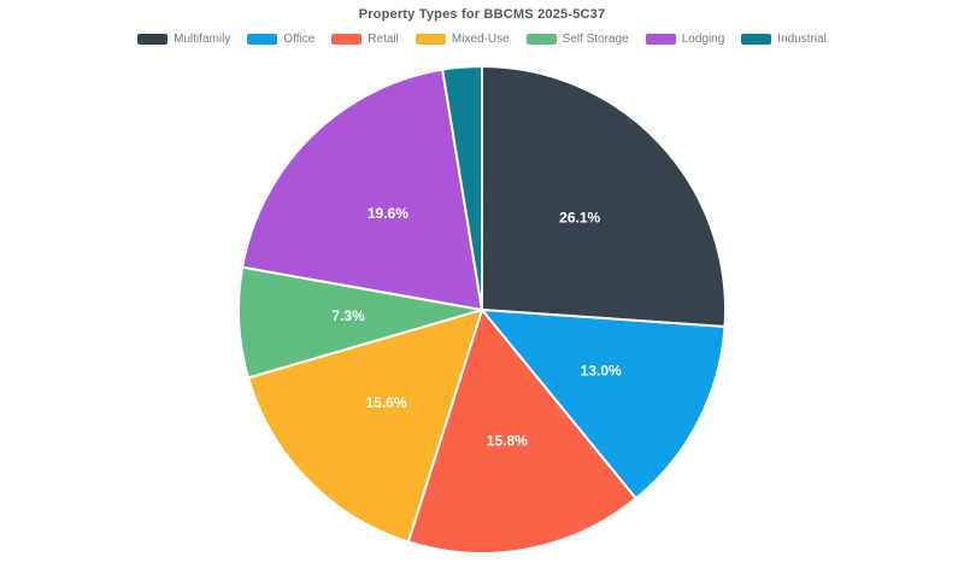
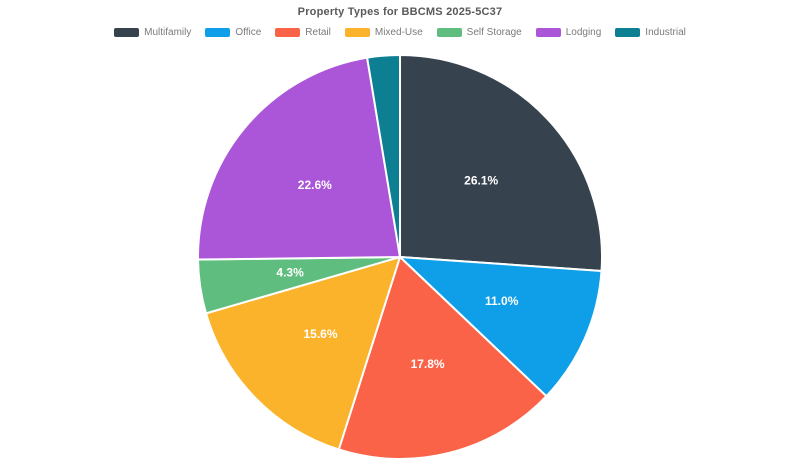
Office: 13.0% -> 11.0%
Retail: 15.8% -> 17.8%
Self Storage: 7.3% -> 4.3%
Lodging: 19.6% -> 22.6%
